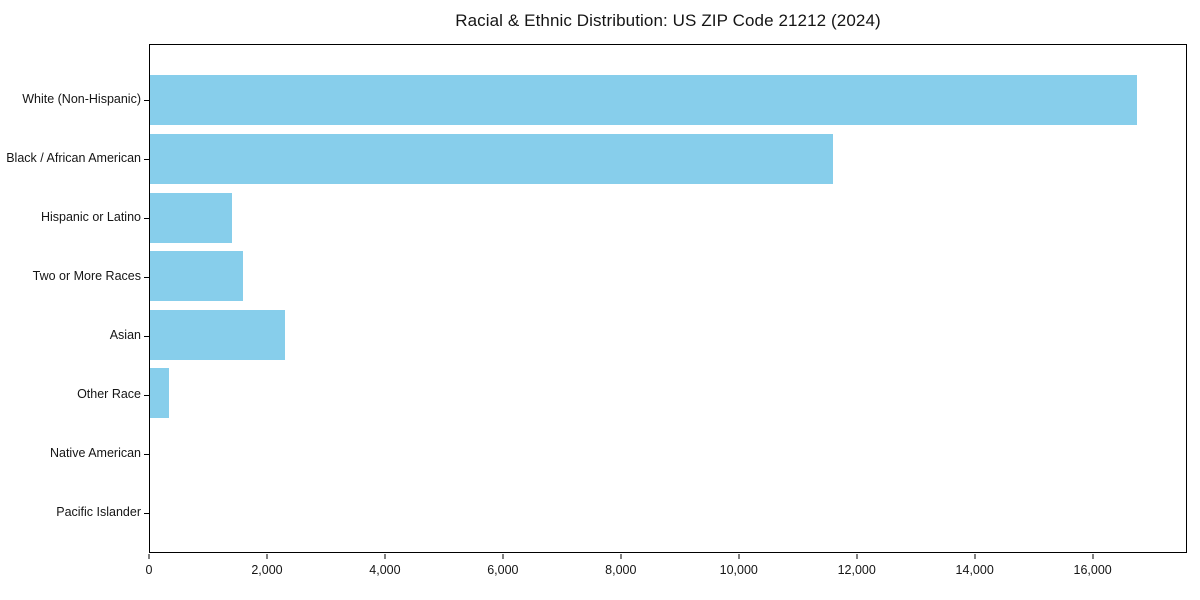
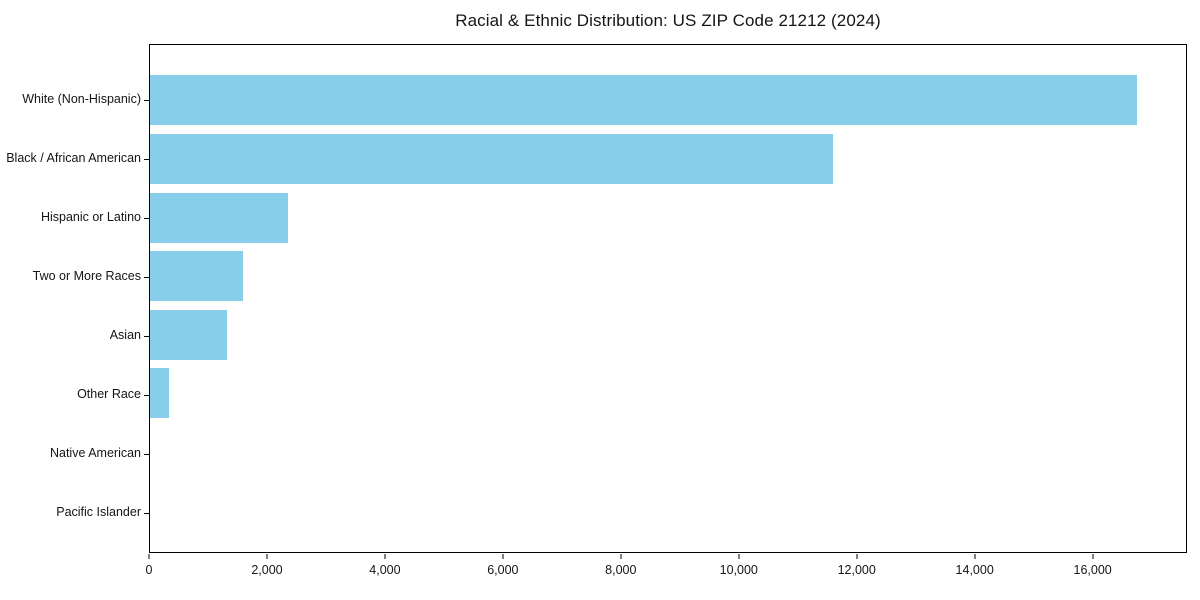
Hispanic or Latino: 1400 -> 2400
Asian: 2300 -> 1300
